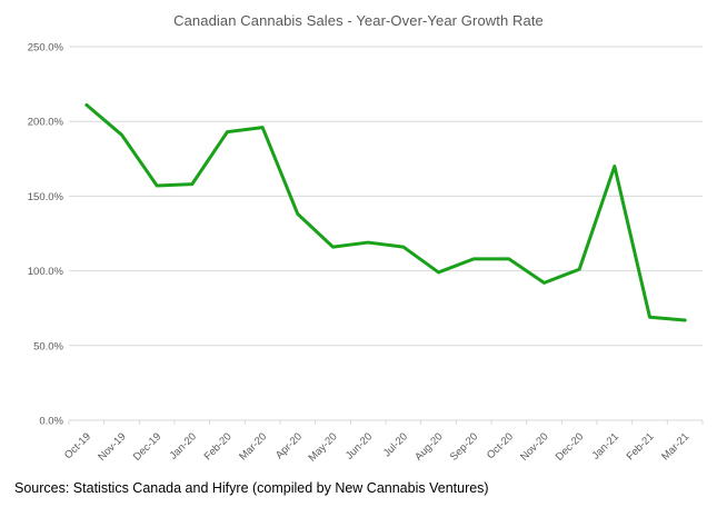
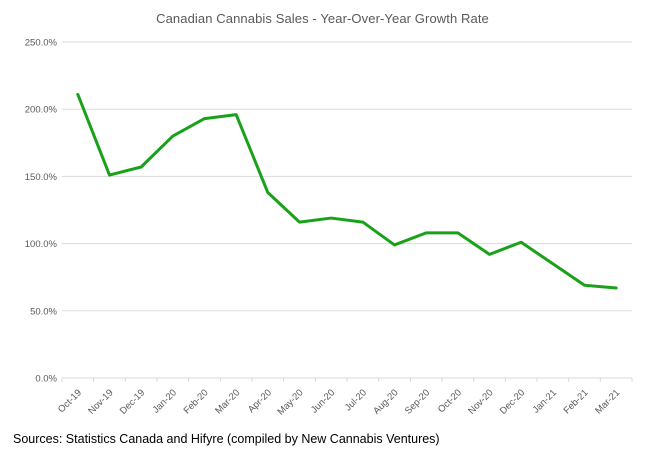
Nov-19: 191% -> 151%
Jan-20: 158% -> 180%
Jan-21: 170% -> 85%
